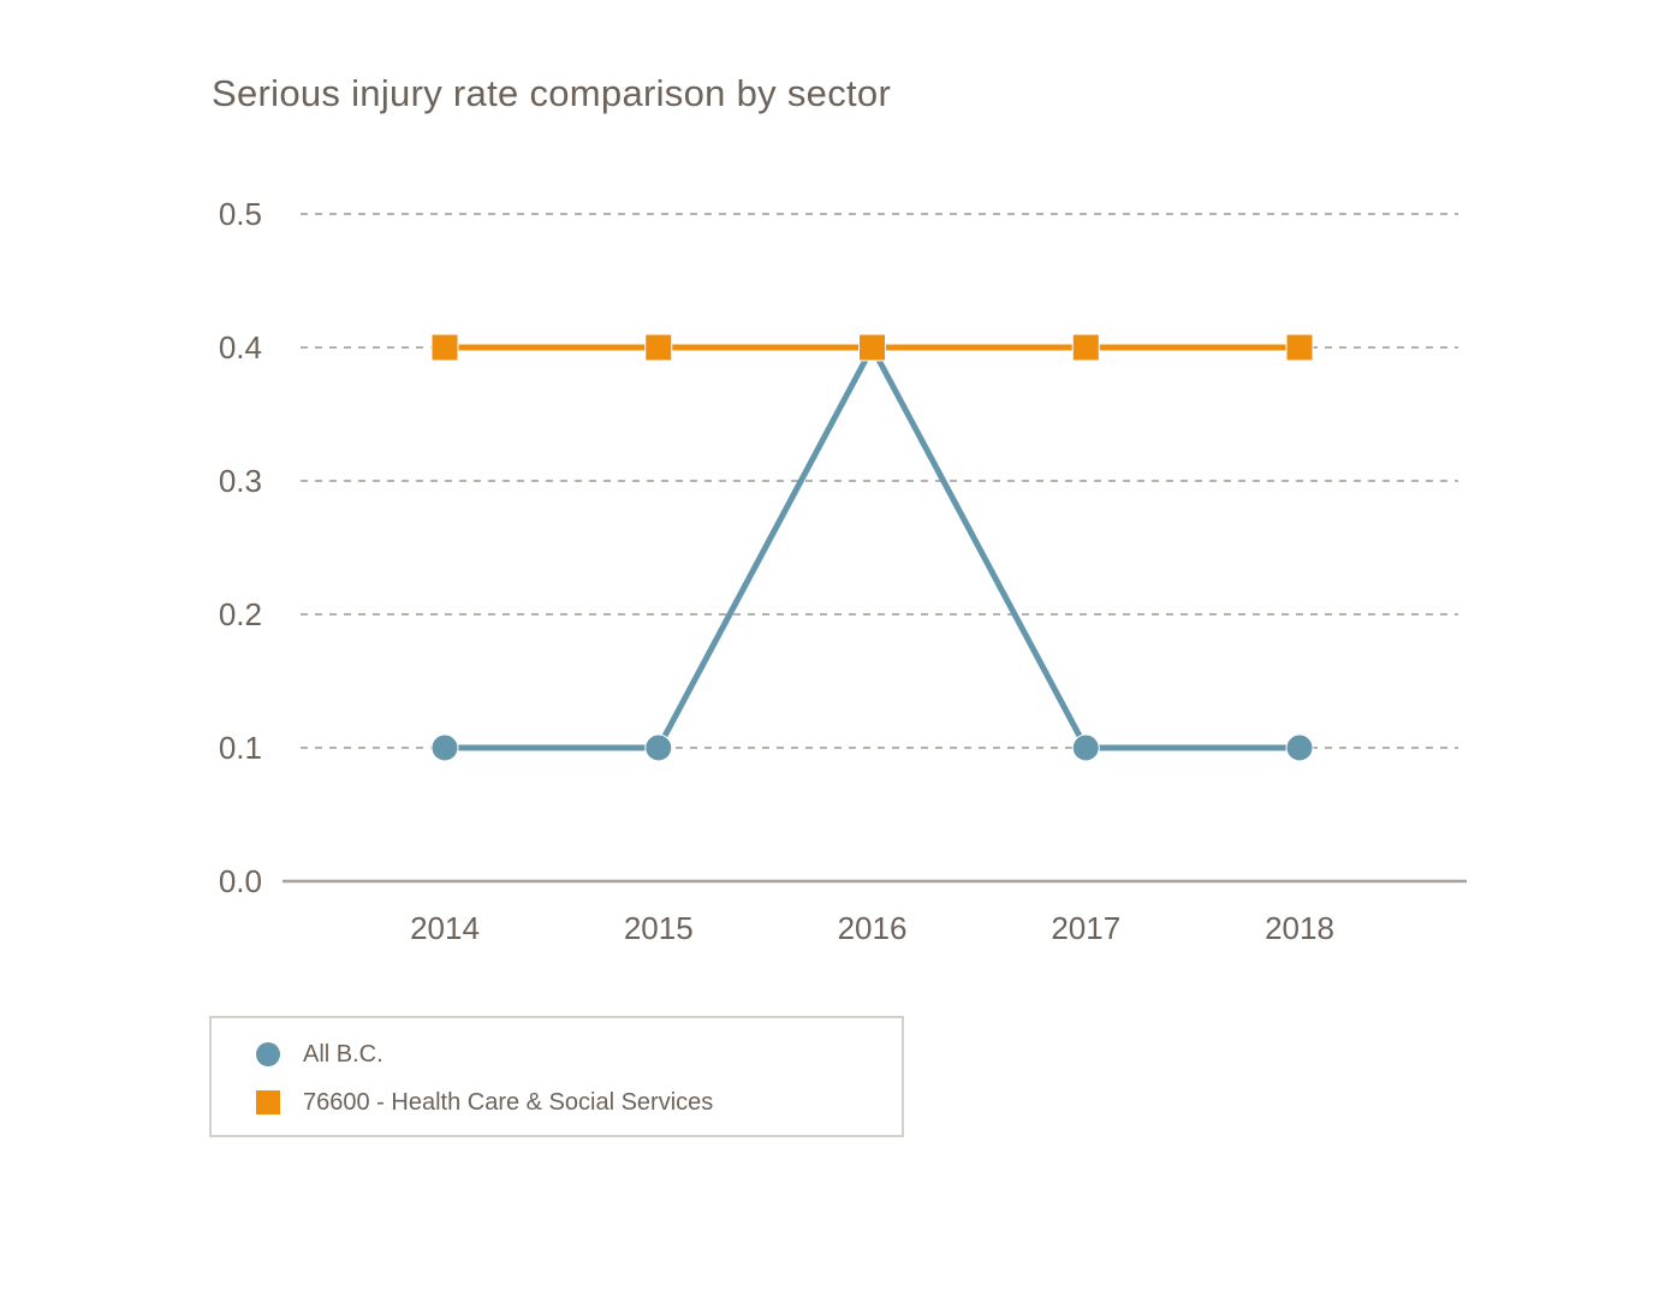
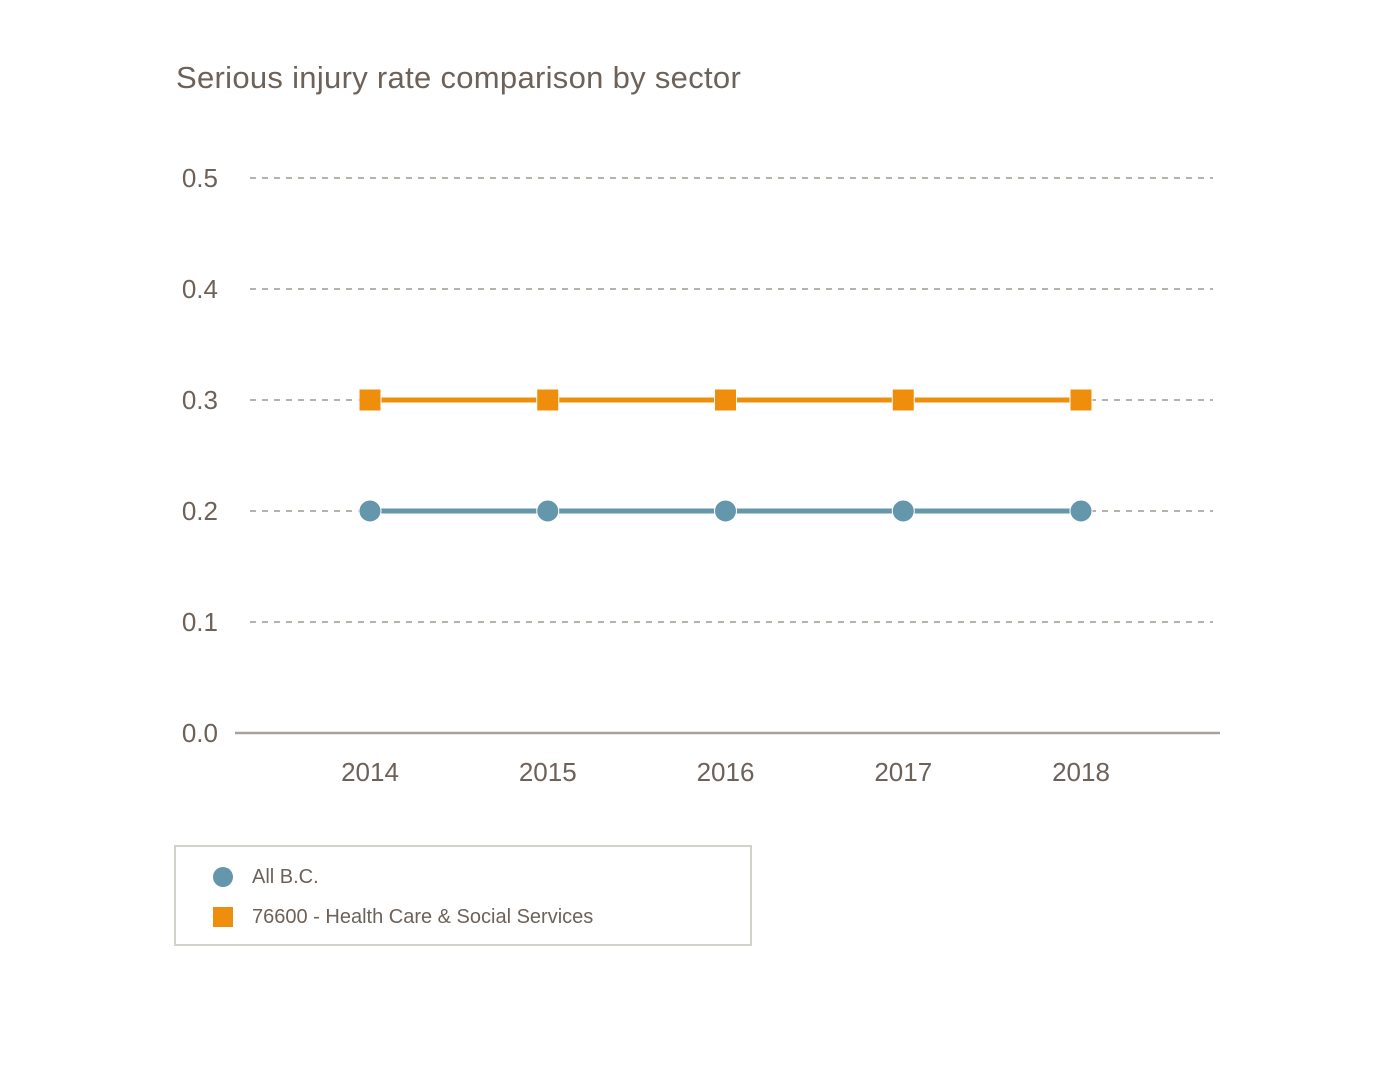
All B.C./2014: 0.1 -> 0.2
76600 - Health Care & Social Services/2014: 0.4 -> 0.3
All B.C./2015: 0.1 -> 0.2
76600 - Health Care & Social Services/2015: 0.4 -> 0.3
All B.C./2016: 0.4 -> 0.2
76600 - Health Care & Social Services/2016: 0.4 -> 0.3
All B.C./2017: 0.1 -> 0.2
76600 - Health Care & Social Services/2017: 0.4 -> 0.3
All B.C./2018: 0.1 -> 0.2
76600 - Health Care & Social Services/2018: 0.4 -> 0.3
